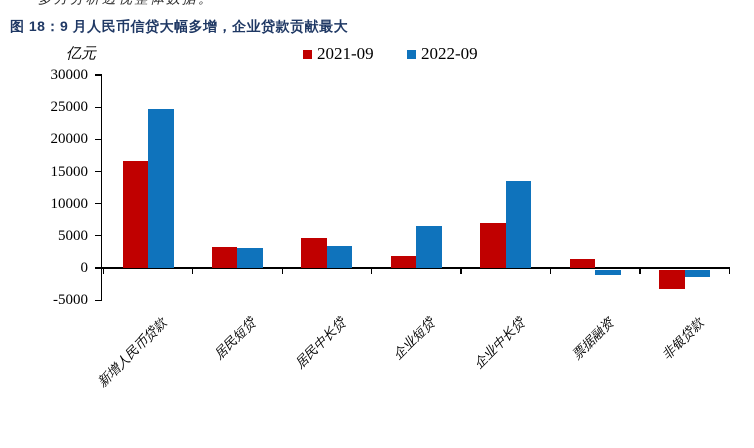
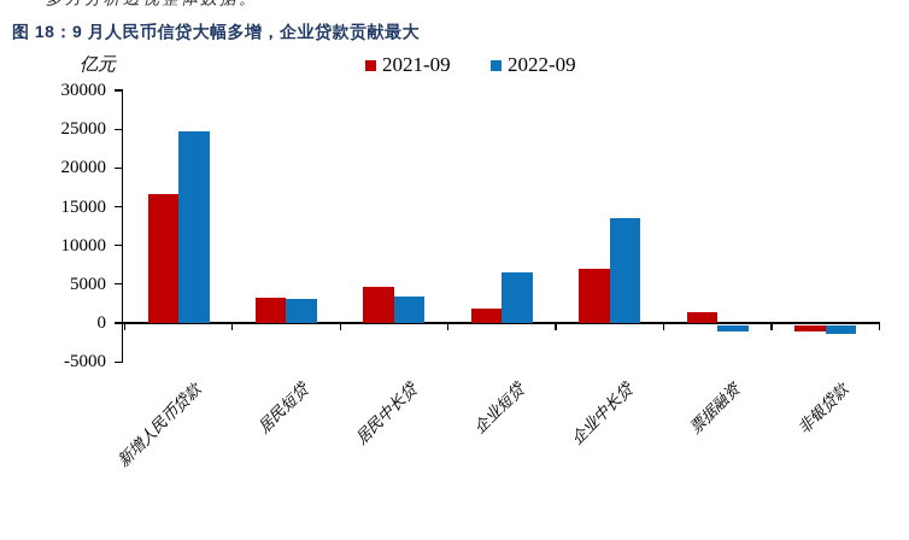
2021-09/非银贷款: -3000 -> -1000
